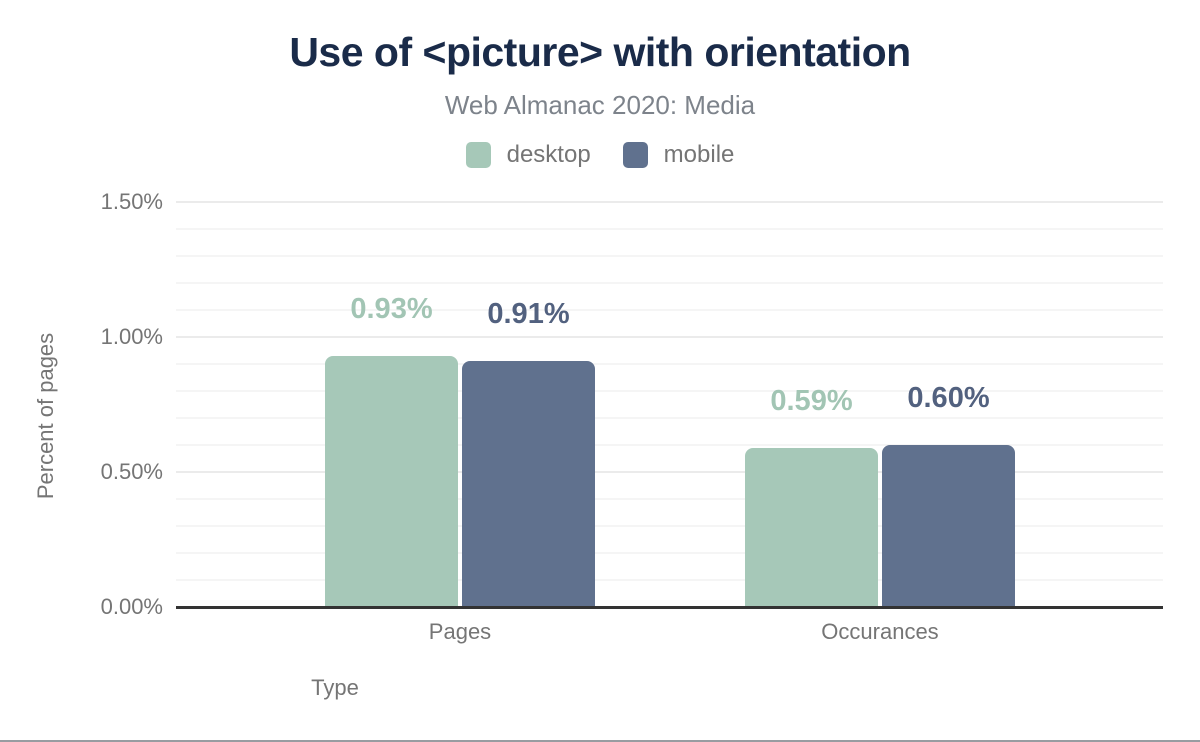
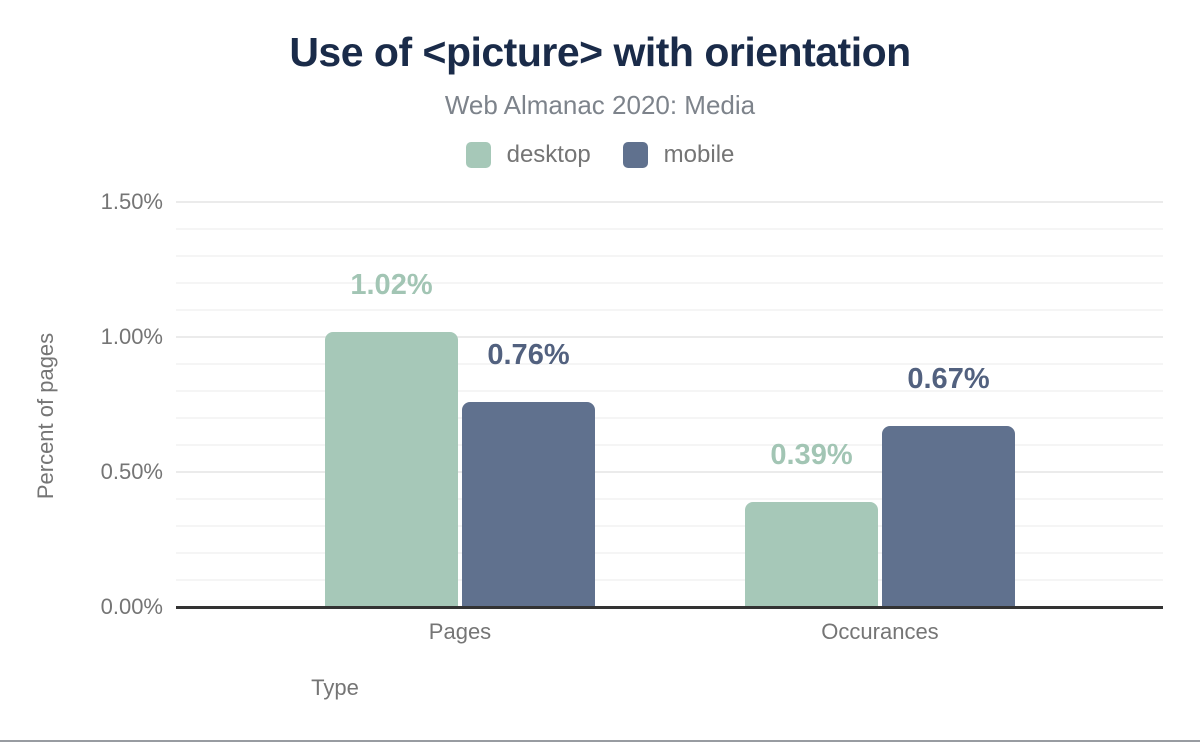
desktop/Pages: 0.93% -> 1.02%
mobile/Pages: 0.91% -> 0.76%
desktop/Occurances: 0.59% -> 0.39%
mobile/Occurances: 0.60% -> 0.67%
